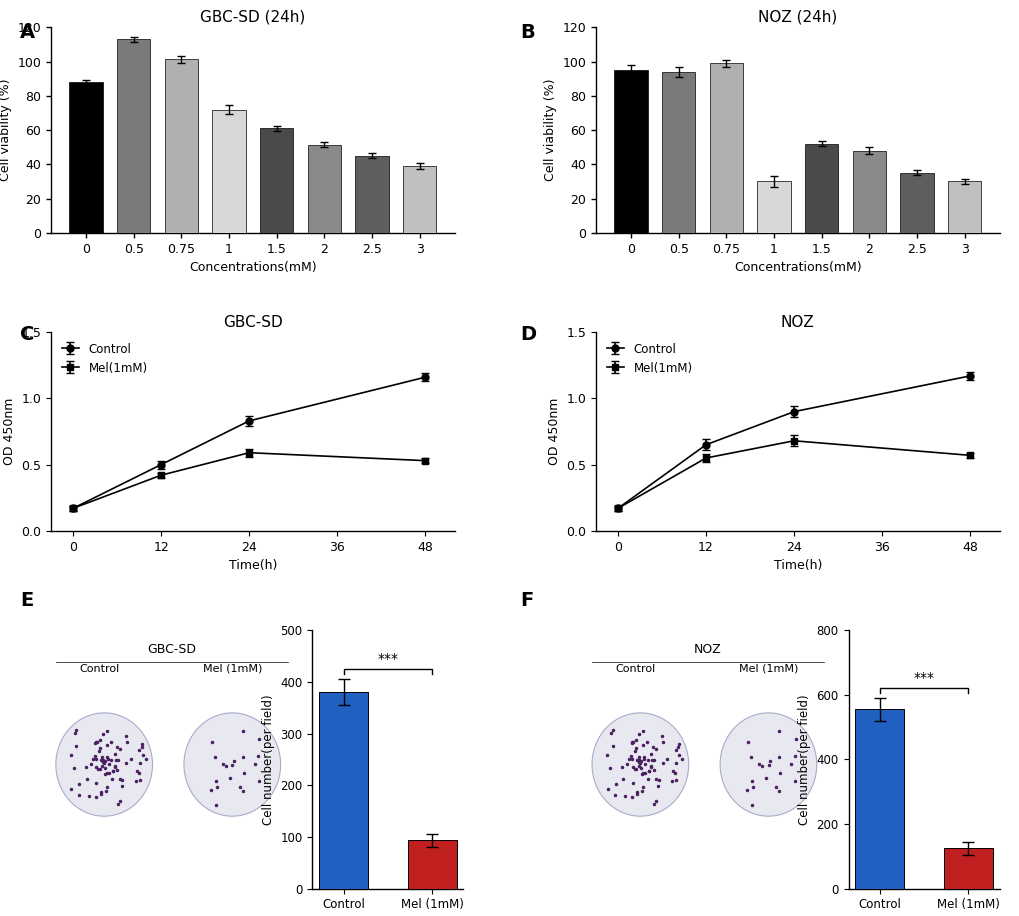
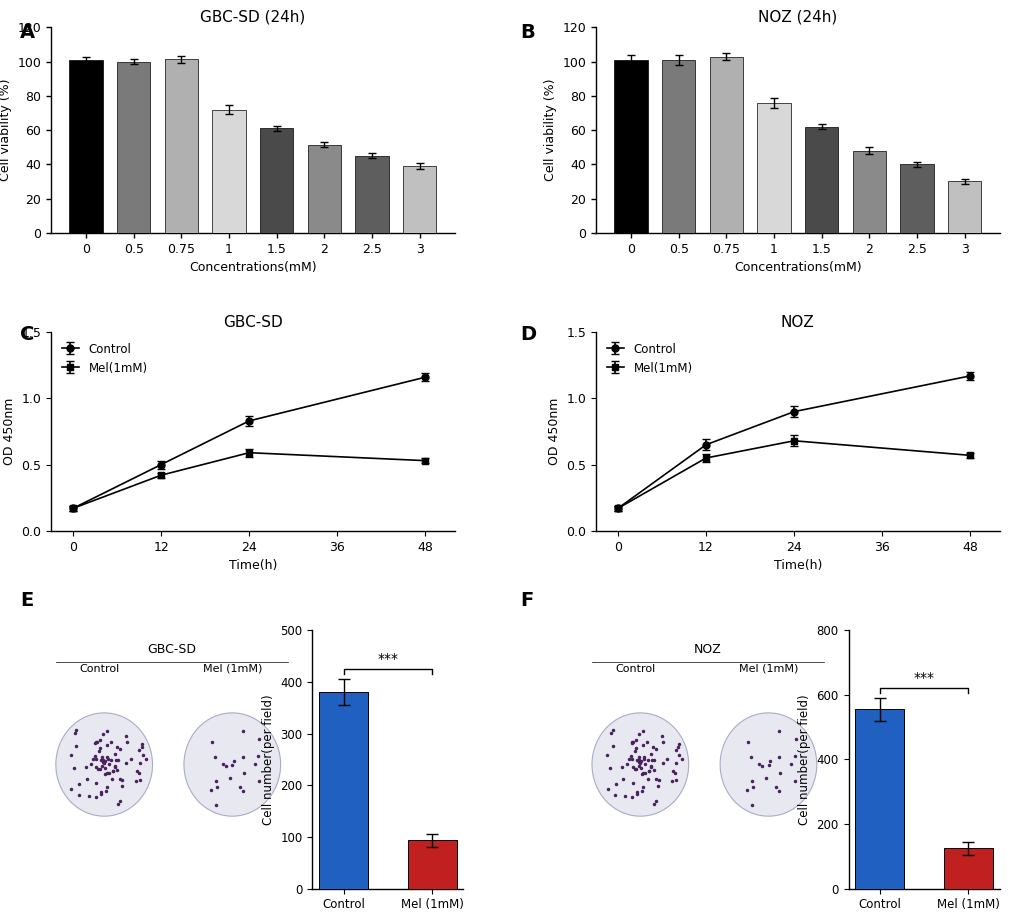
GBC-SD (24h)/0: 88 -> 101
GBC-SD (24h)/0.5: 113 -> 100
NOZ (24h)/0: 95 -> 101
NOZ (24h)/0.5: 94 -> 101
NOZ (24h)/0.75: 99 -> 103
NOZ (24h)/1: 30 -> 76
NOZ (24h)/1.5: 52 -> 62
NOZ (24h)/2.5: 35 -> 40
